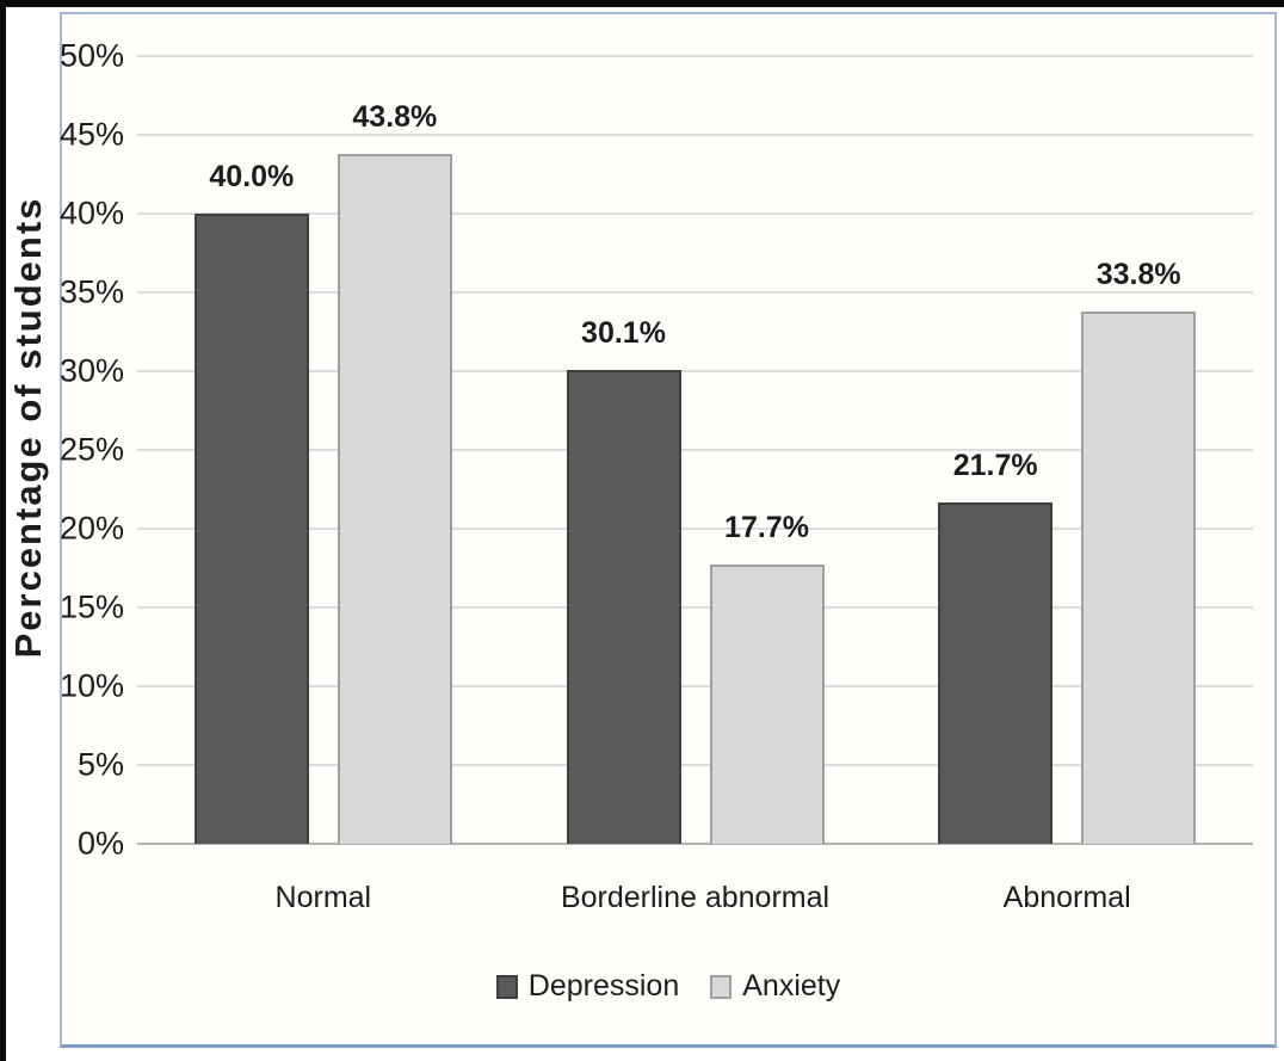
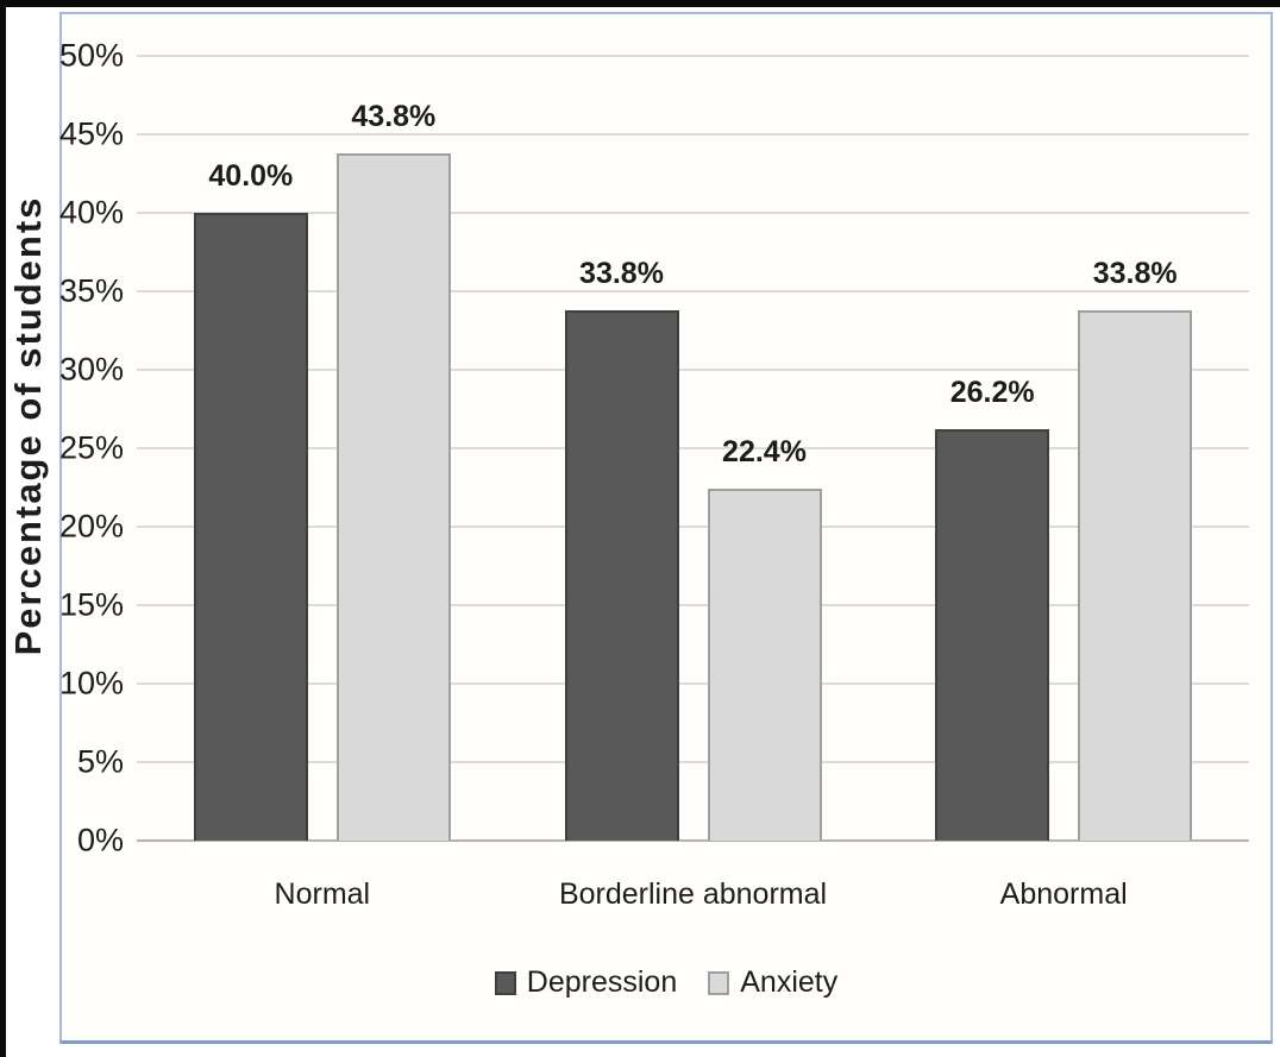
Depression/Borderline abnormal: 30.1% -> 33.8%
Anxiety/Borderline abnormal: 17.7% -> 22.4%
Depression/Abnormal: 21.7% -> 26.2%
